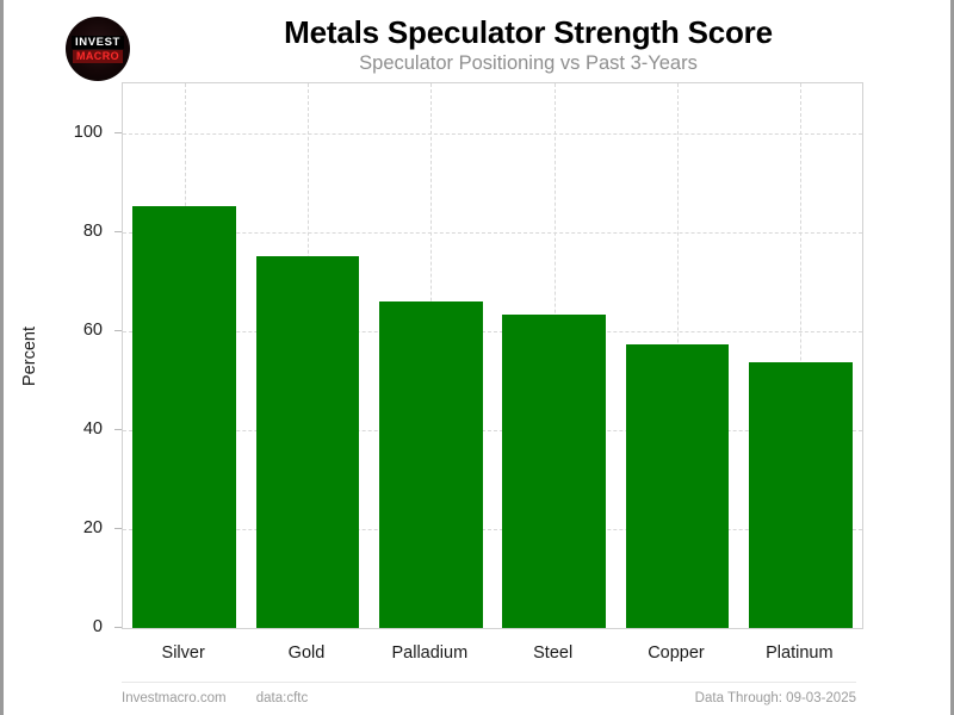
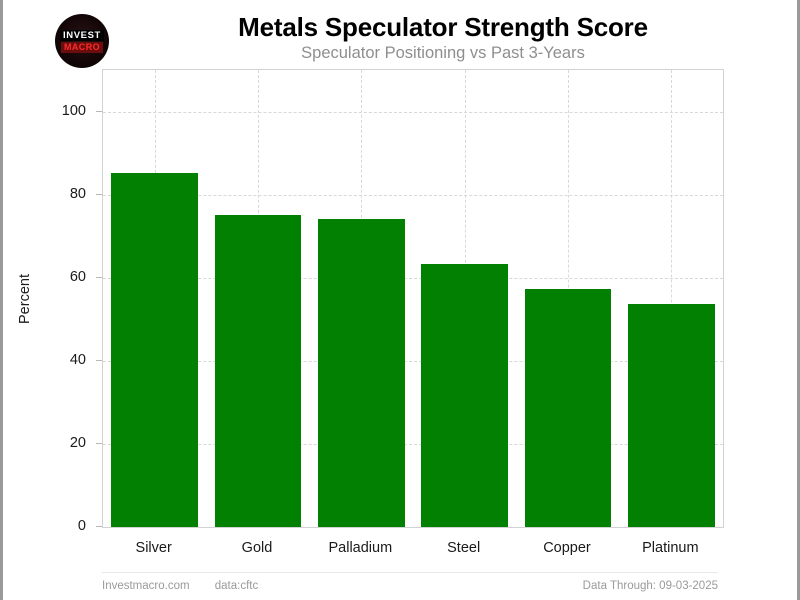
Palladium: 66 -> 74
